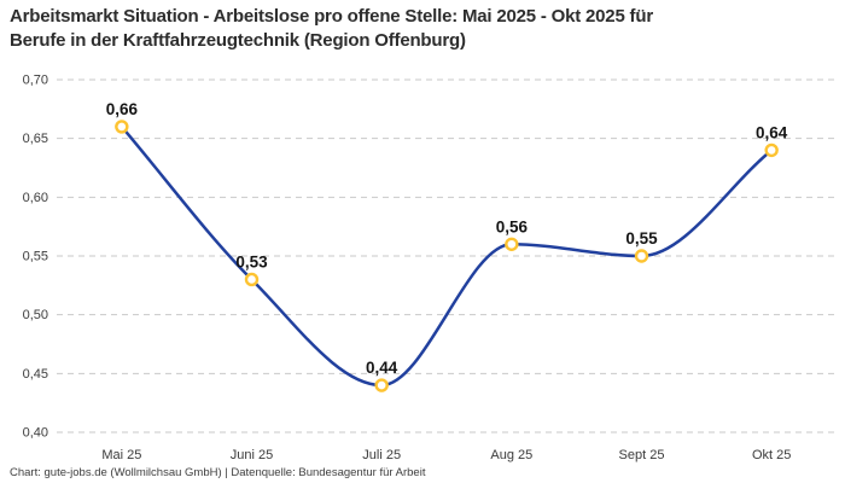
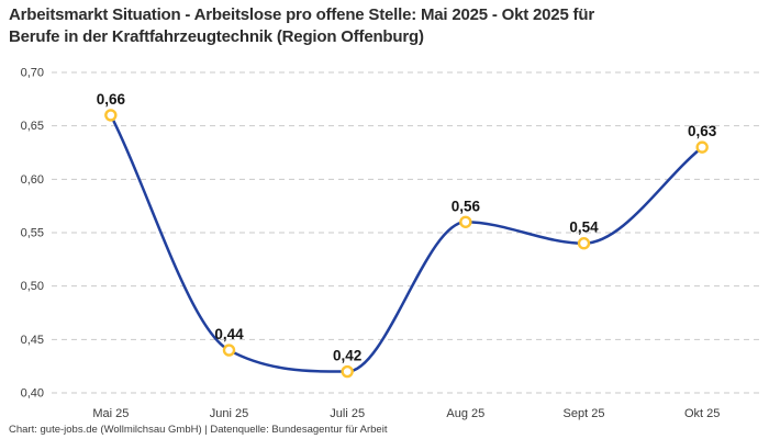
Juni 25: 0,53 -> 0,44
Juli 25: 0,44 -> 0,42
Sept 25: 0,55 -> 0,54
Okt 25: 0,64 -> 0,63
